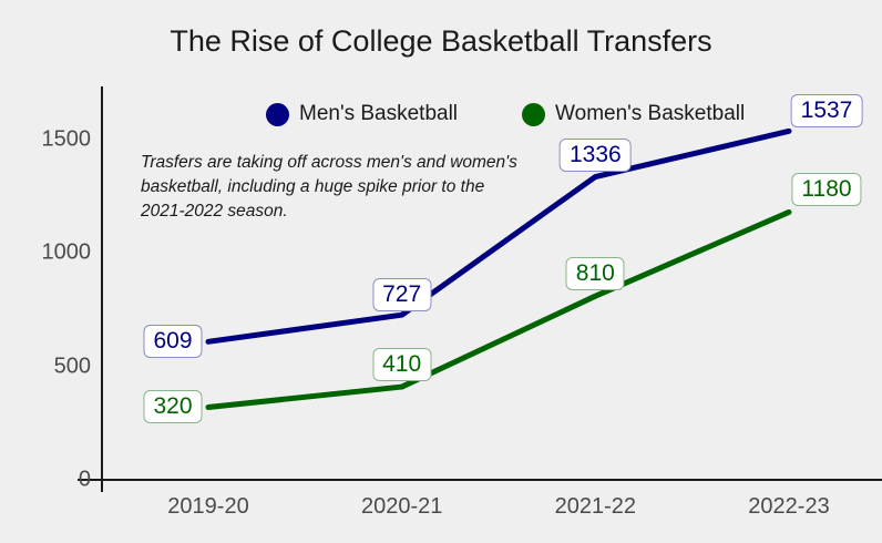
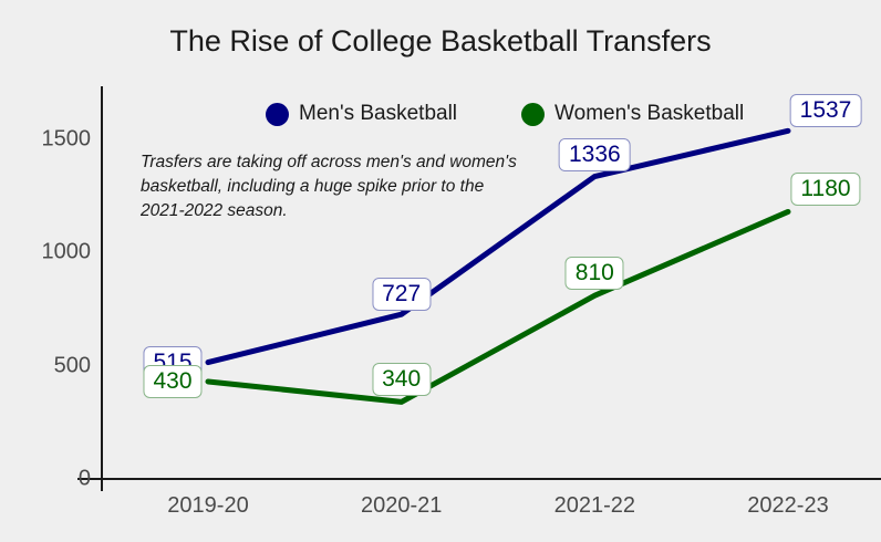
Men's Basketball/2019-20: 609 -> 515
Women's Basketball/2019-20: 320 -> 430
Women's Basketball/2020-21: 410 -> 340
